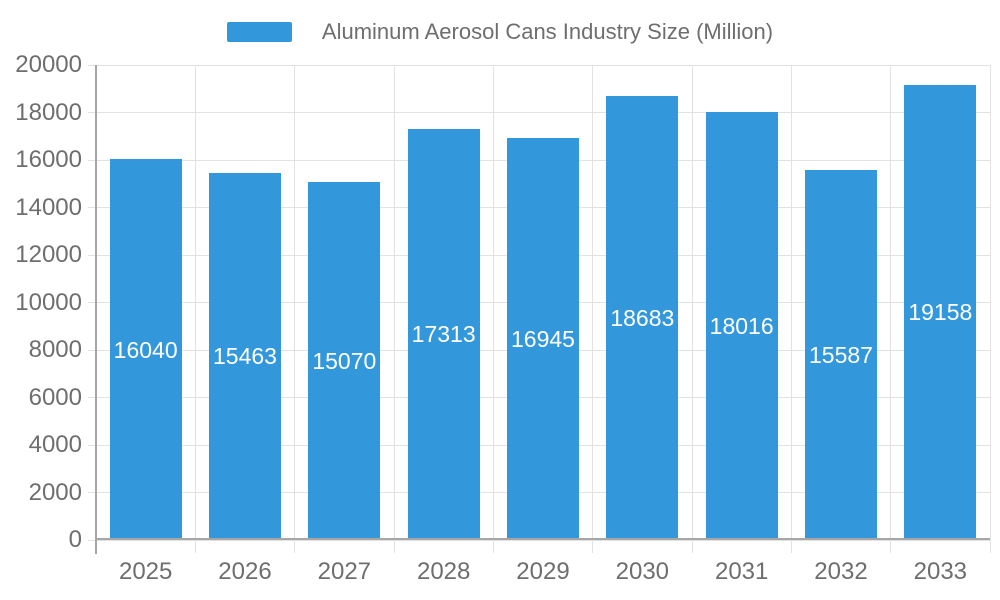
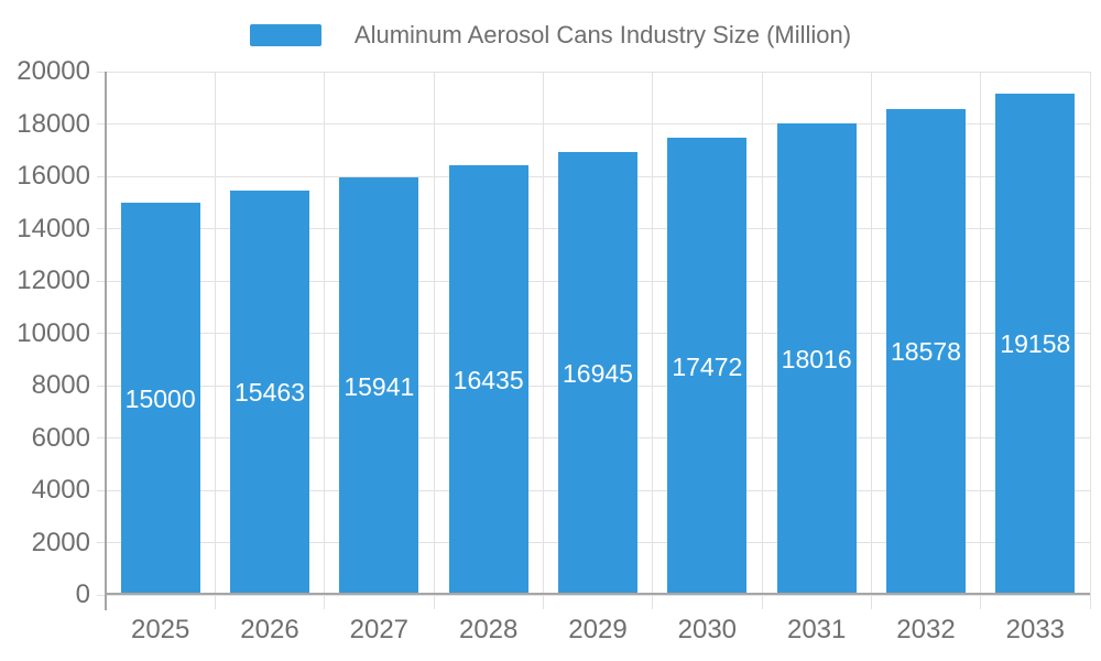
2025: 16040 -> 15000
2027: 15070 -> 15941
2028: 17313 -> 16435
2030: 18683 -> 17472
2032: 15587 -> 18578
